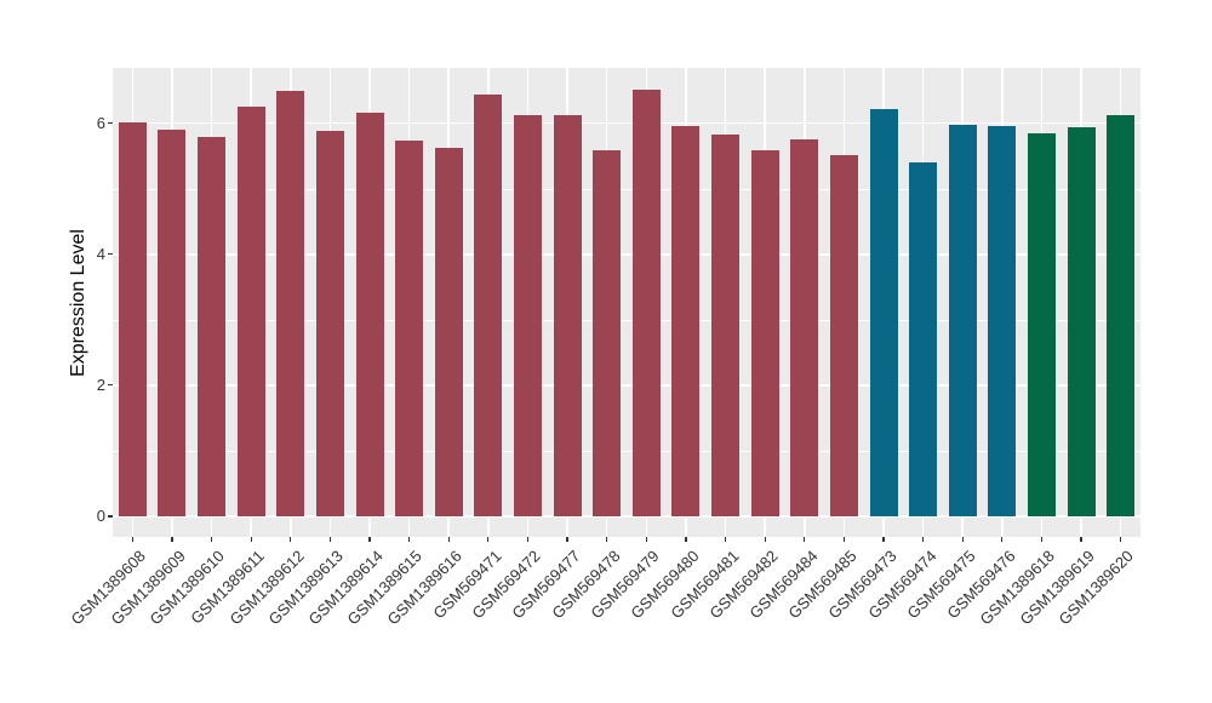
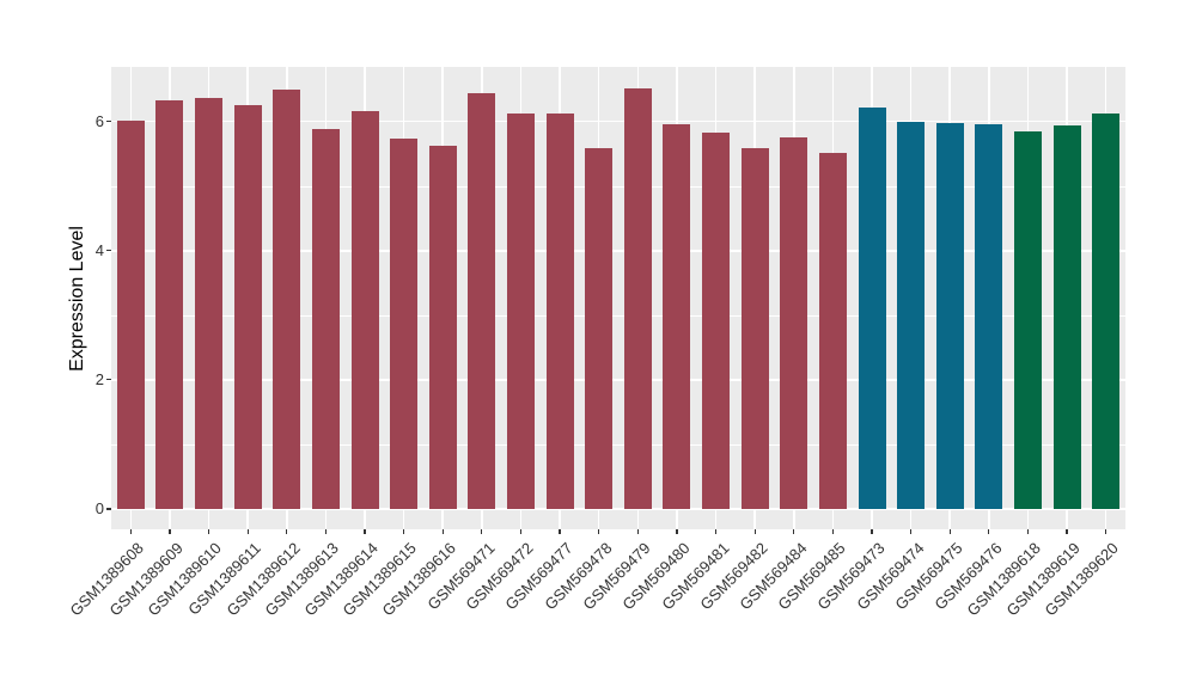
GSM1389609: 5.9 -> 6.3
GSM1389610: 5.8 -> 6.4
GSM569474: 5.4 -> 6.0
